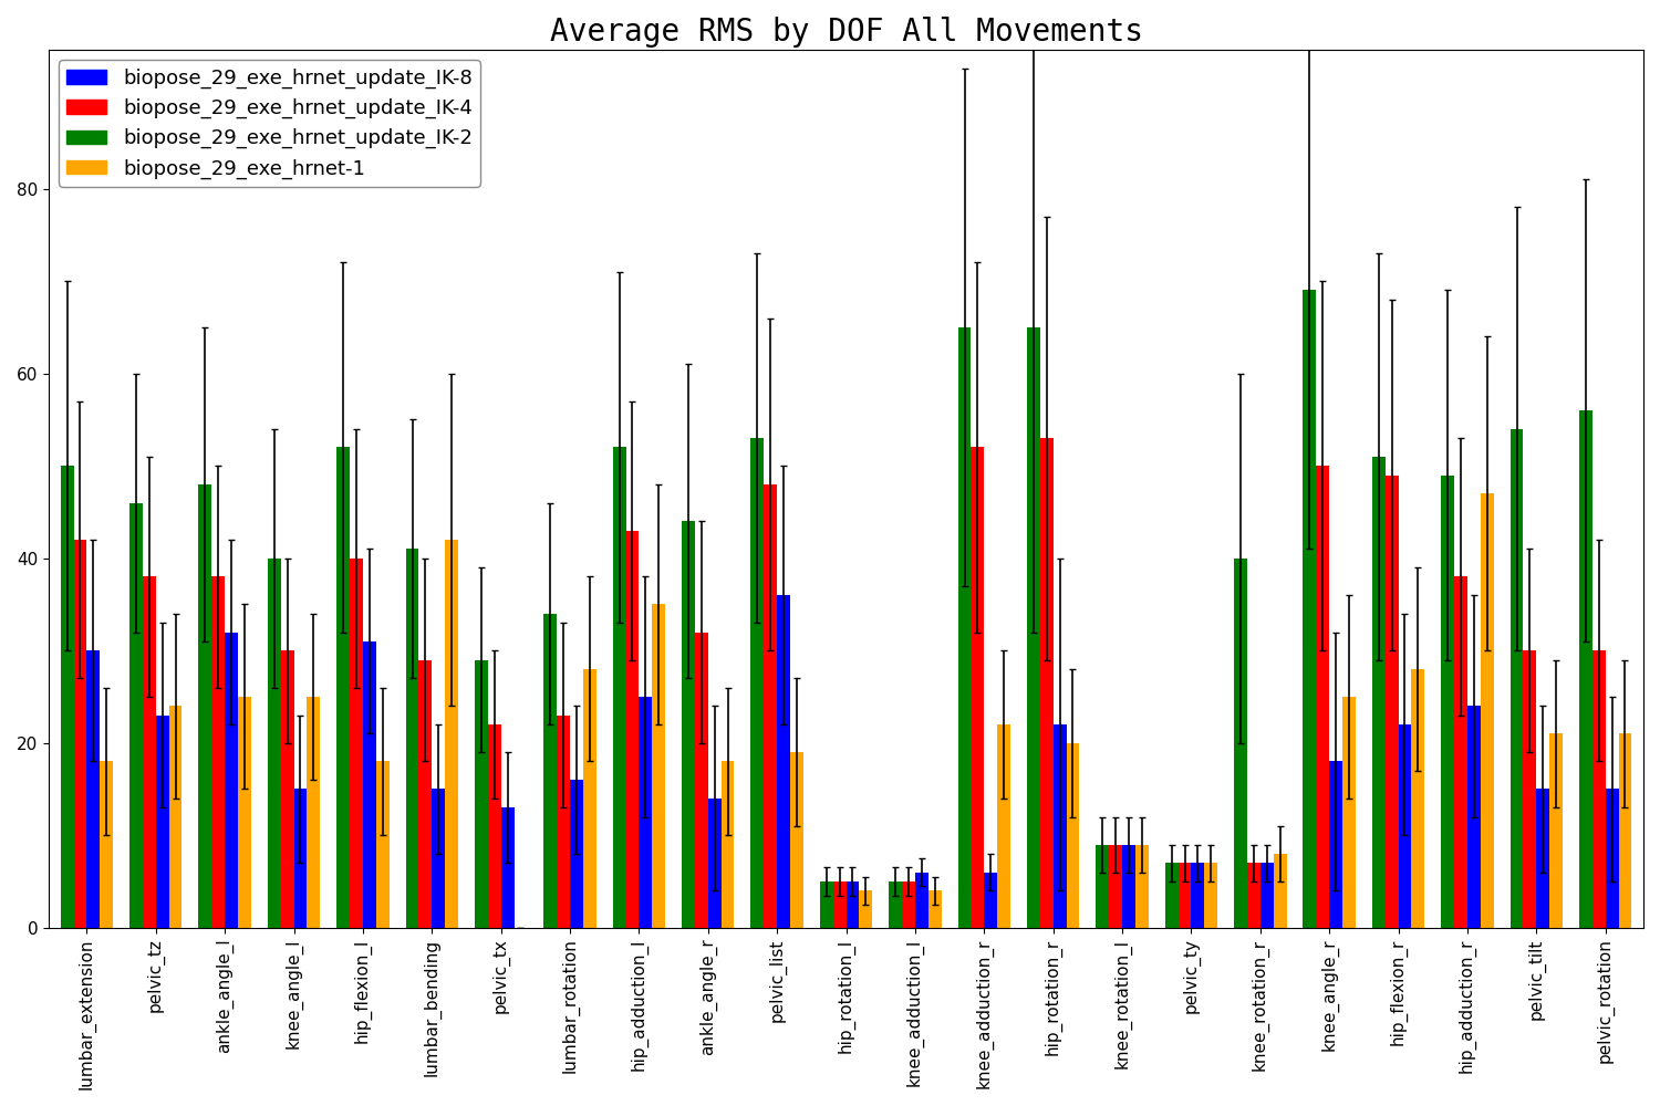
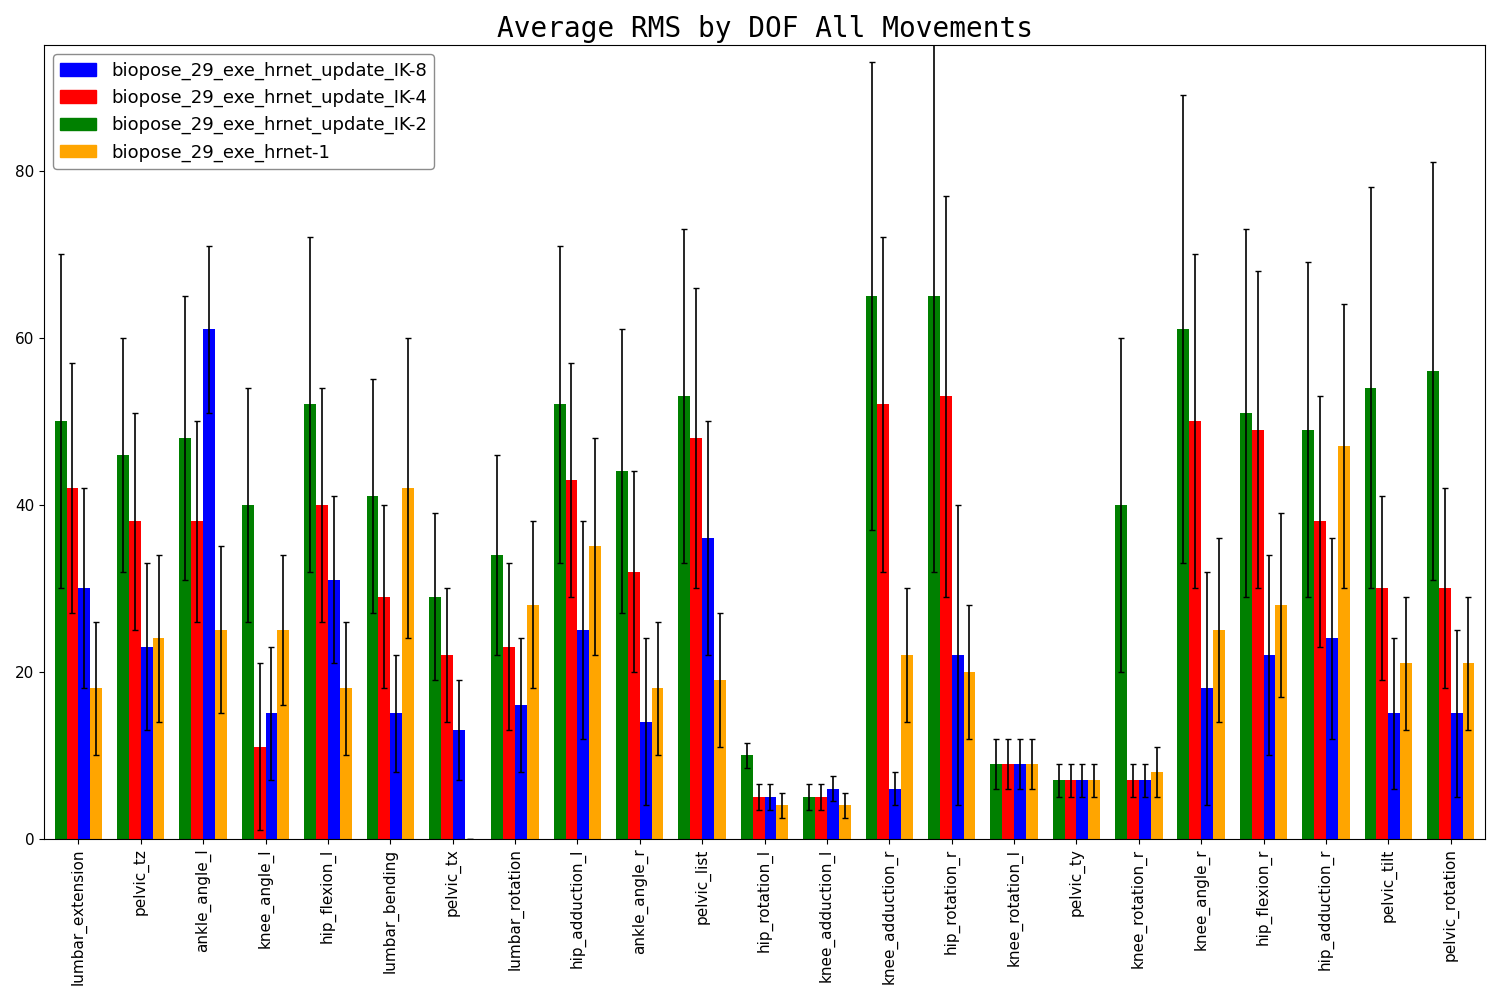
biopose_29_exe_hrnet_update_IK-8/ankle_angle_l: 32 -> 61
biopose_29_exe_hrnet_update_IK-4/knee_angle_l: 30 -> 11
biopose_29_exe_hrnet_update_IK-2/hip_rotation_l: 5 -> 10
biopose_29_exe_hrnet_update_IK-2/knee_angle_r: 69 -> 61
